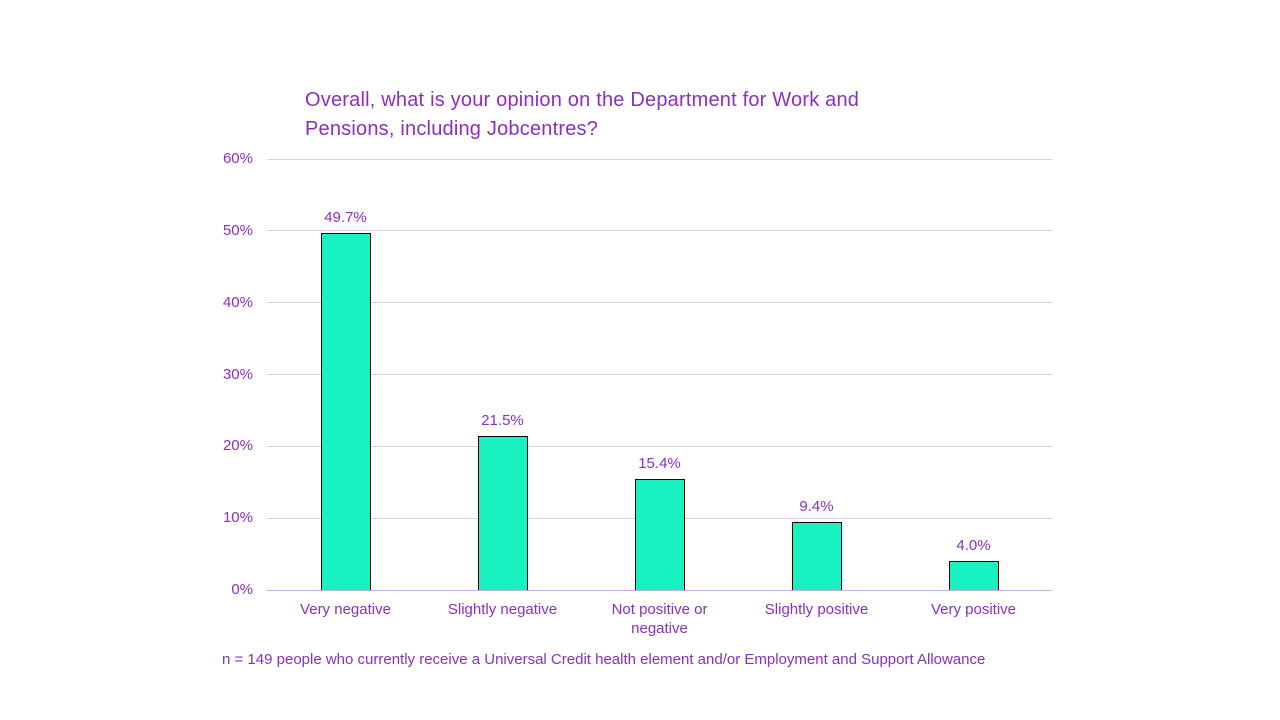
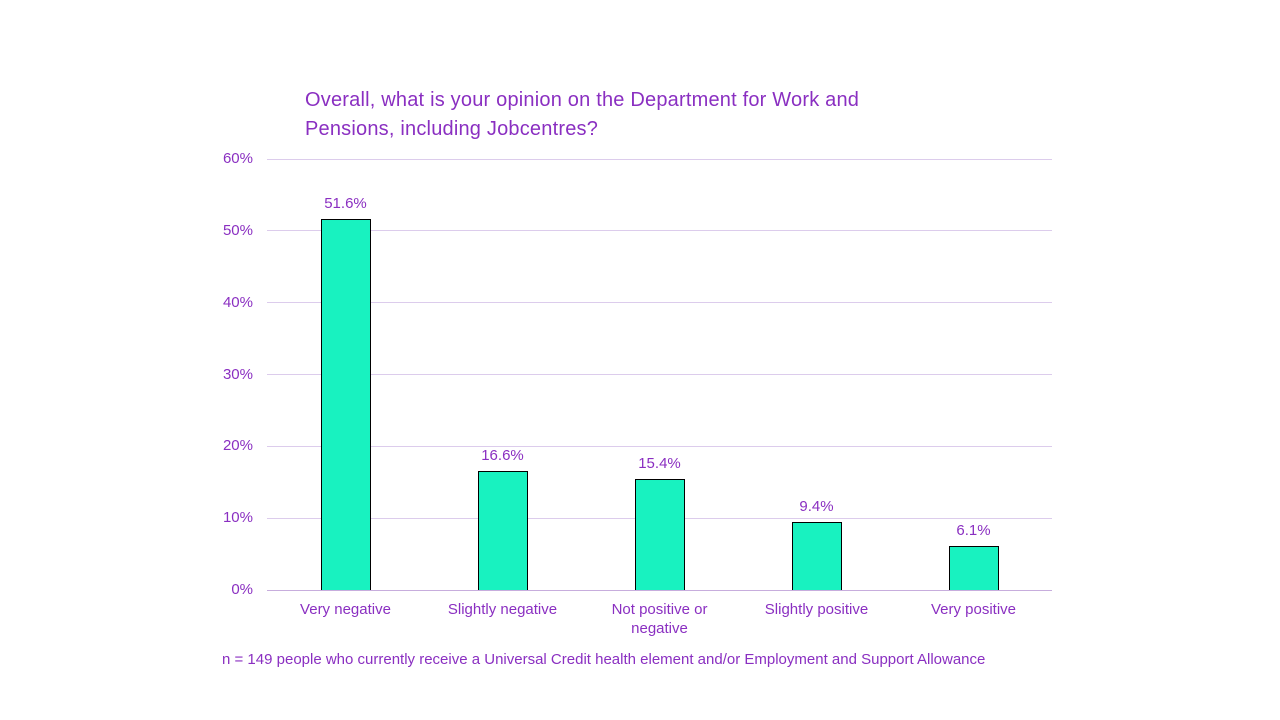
Very negative: 49.7% -> 51.6%
Slightly negative: 21.5% -> 16.6%
Very positive: 4.0% -> 6.1%
